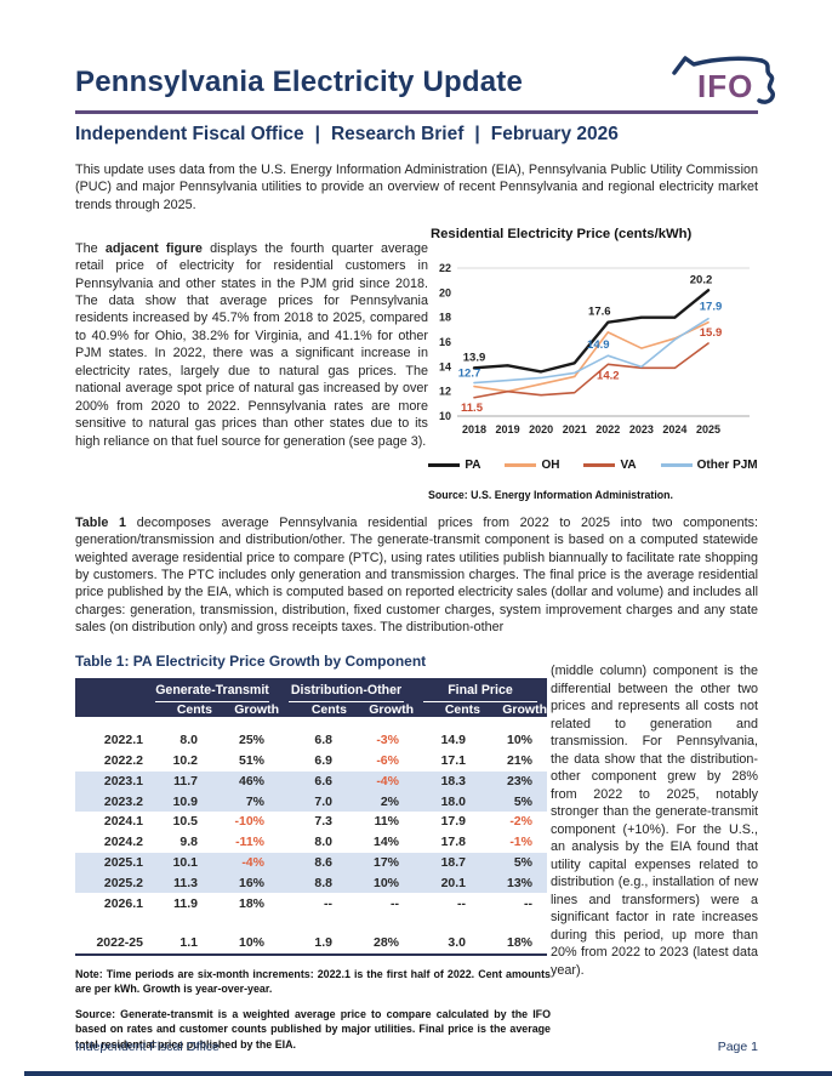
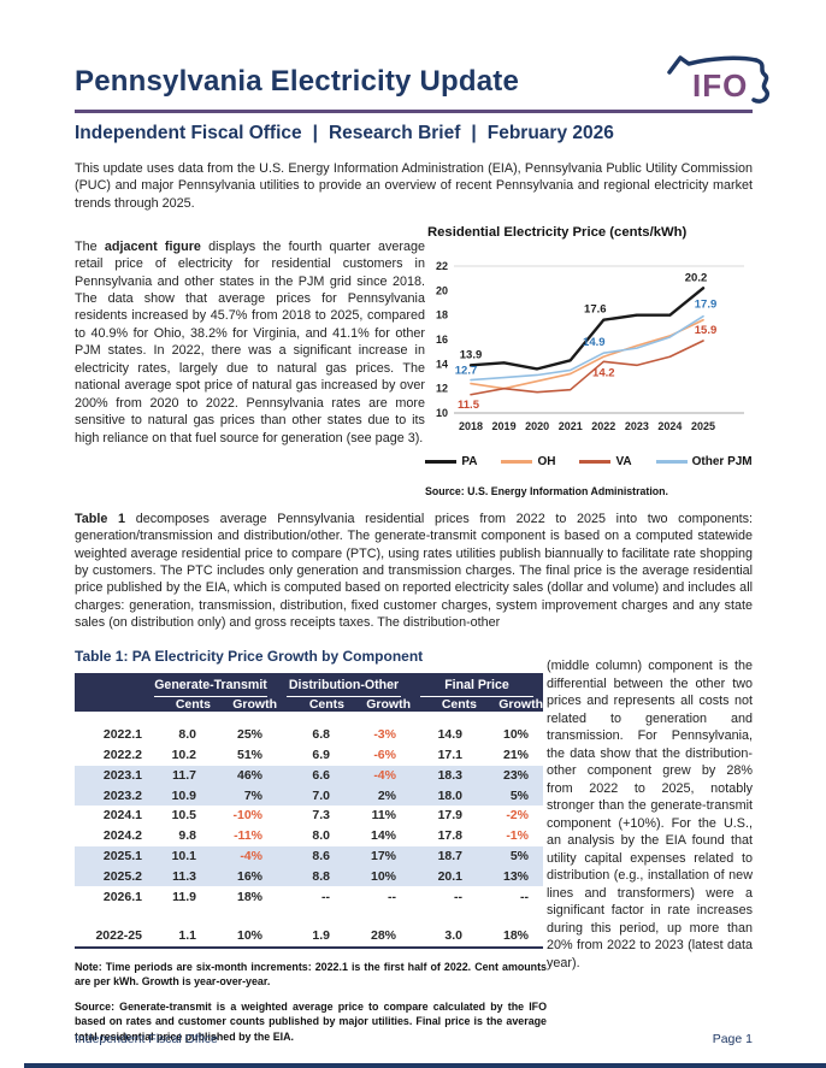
OH/2022: 16.8 -> 14.6
Other PJM/2023: 14.0 -> 15.3
VA/2024: 13.9 -> 14.6
